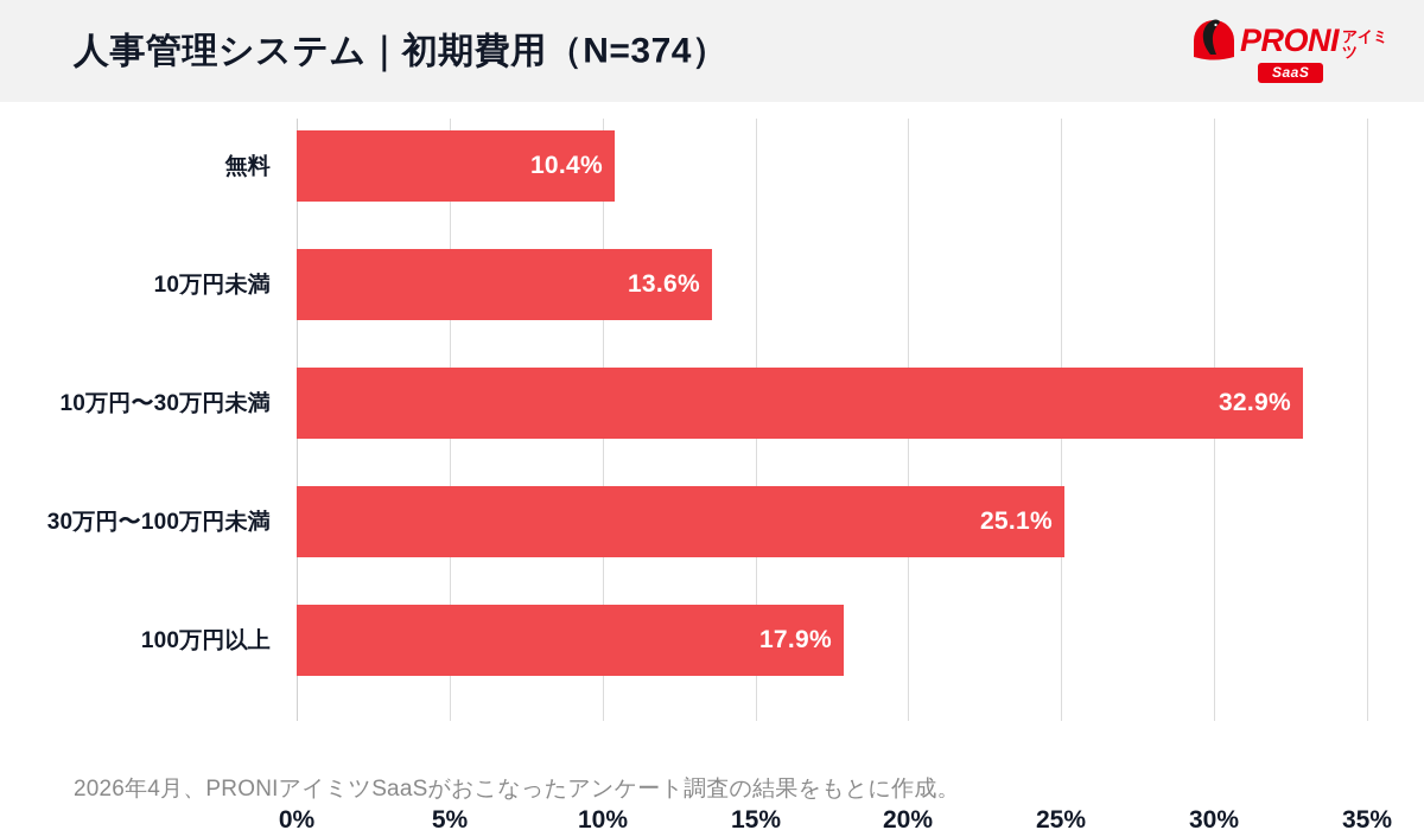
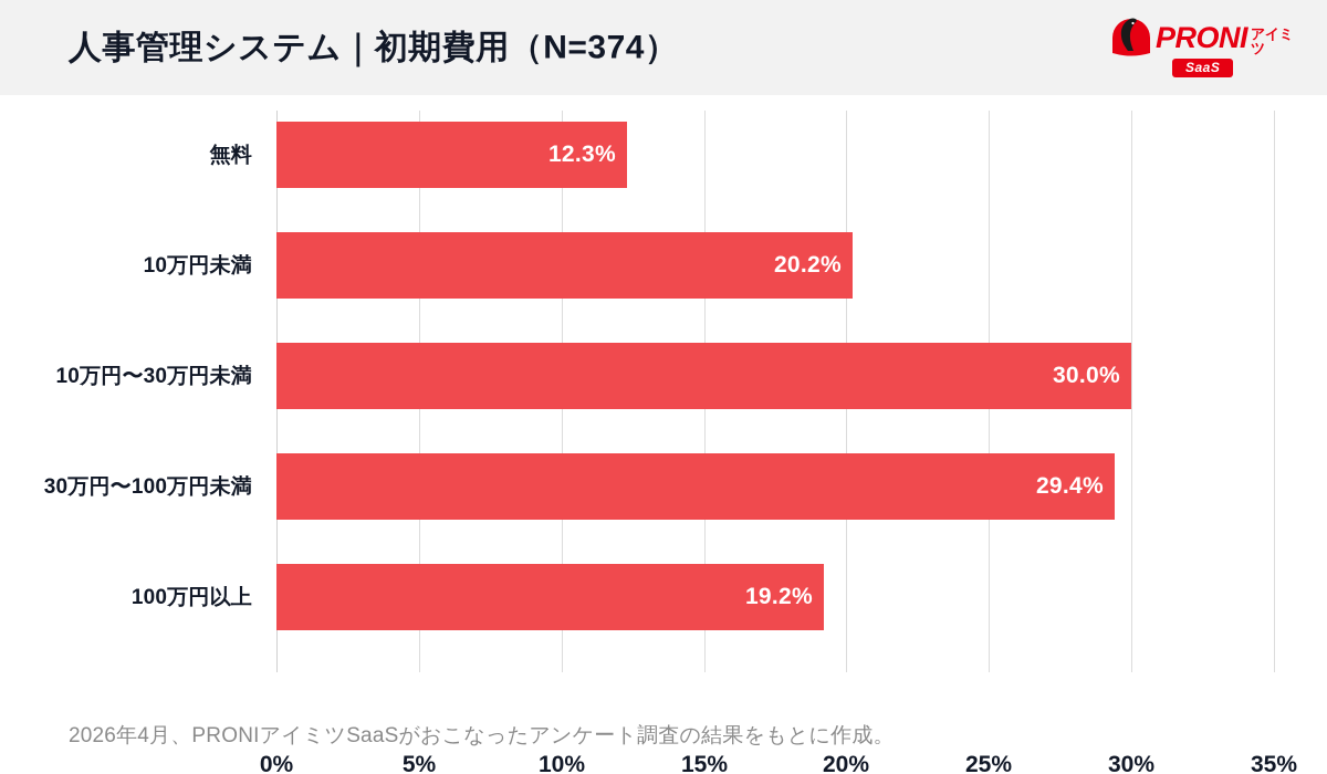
無料: 10.4% -> 12.3%
10万円未満: 13.6% -> 20.2%
10万円〜30万円未満: 32.9% -> 30.0%
30万円〜100万円未満: 25.1% -> 29.4%
100万円以上: 17.9% -> 19.2%
